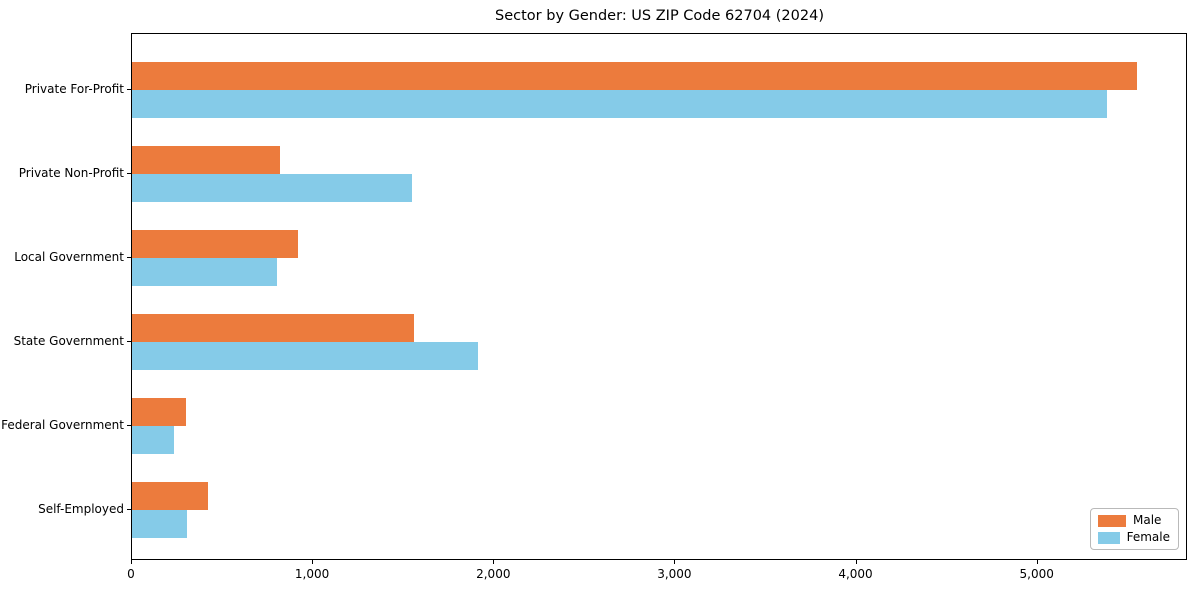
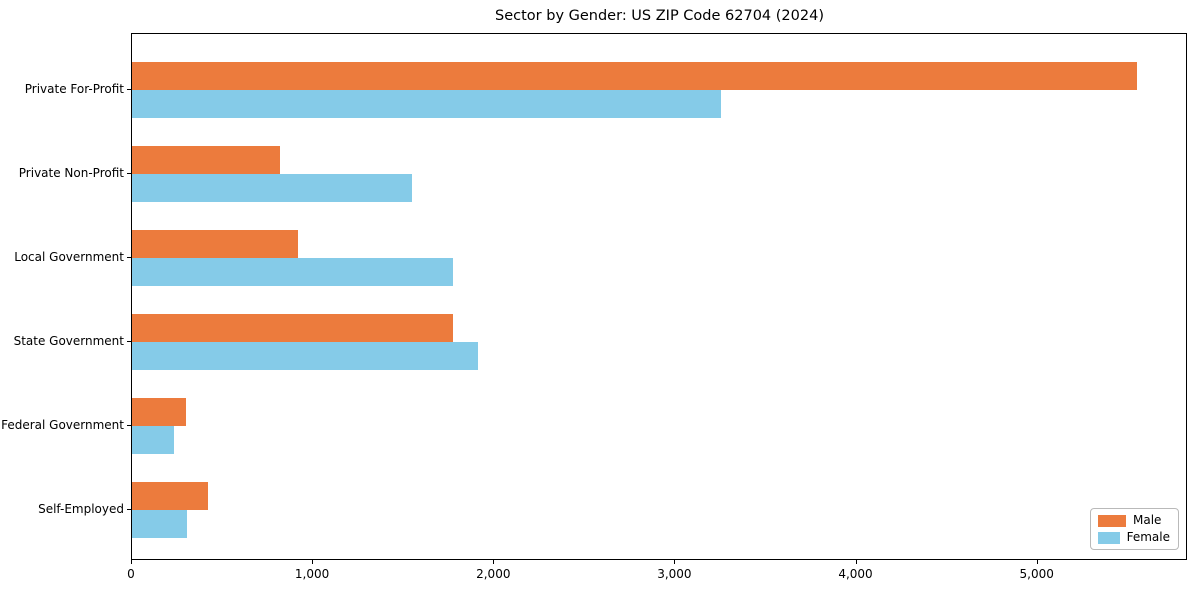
Female/Private For-Profit: 5380 -> 3250
Female/Local Government: 800 -> 1770
Male/State Government: 1560 -> 1770
